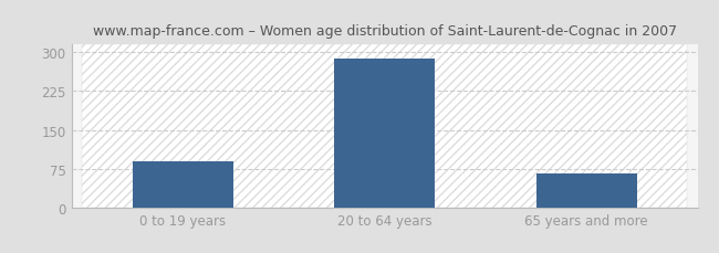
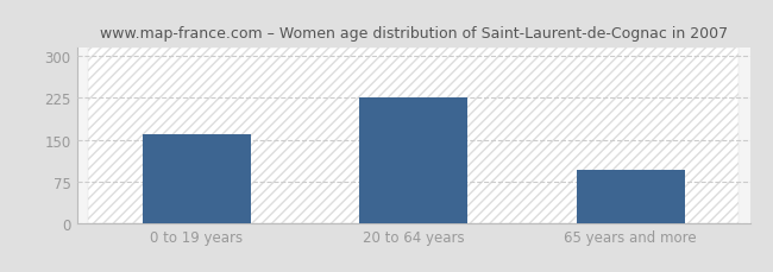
0 to 19 years: 90 -> 160
20 to 64 years: 288 -> 225
65 years and more: 65 -> 95
